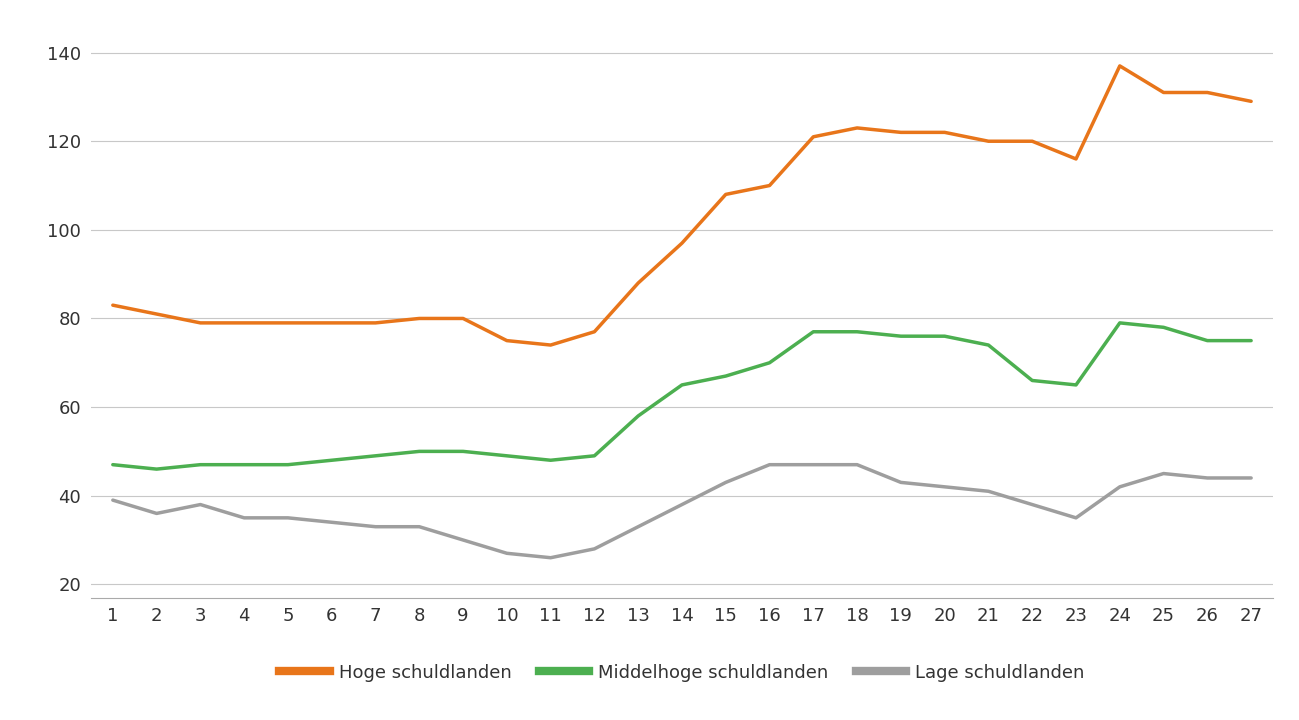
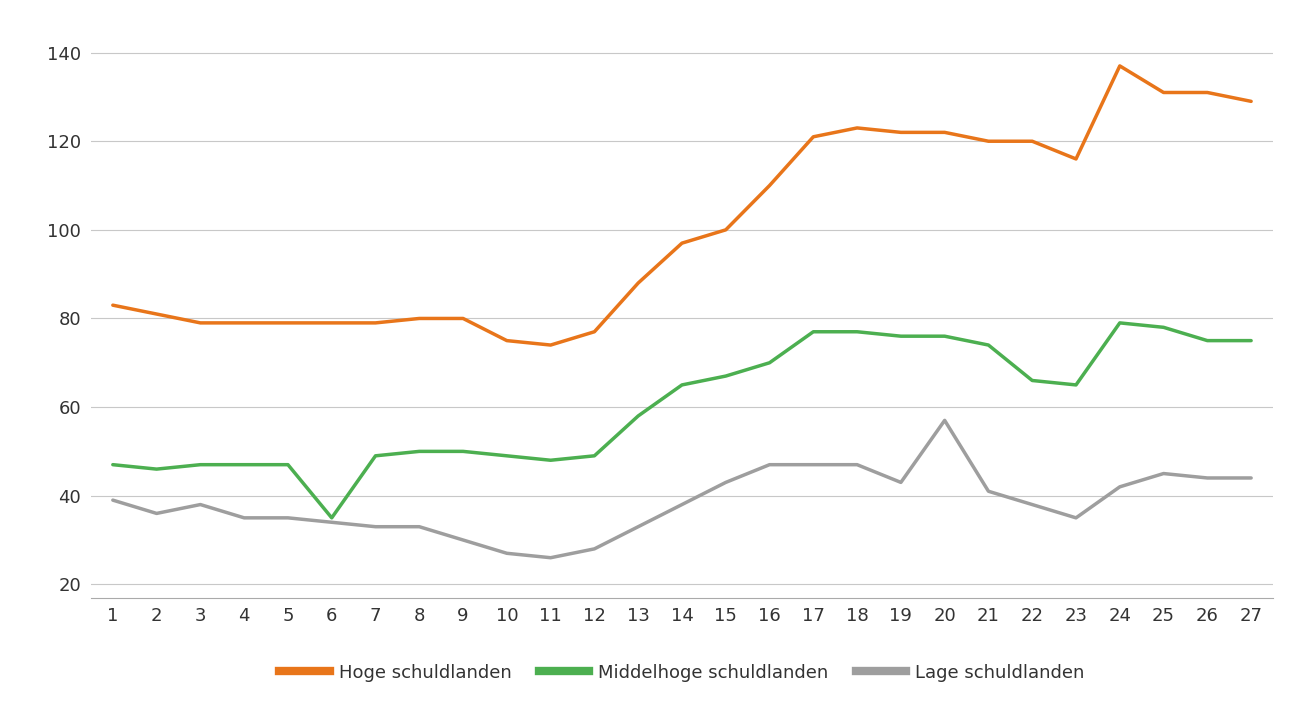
Middelhoge schuldlanden/6: 48 -> 35
Hoge schuldlanden/15: 108 -> 100
Lage schuldlanden/20: 42 -> 57
